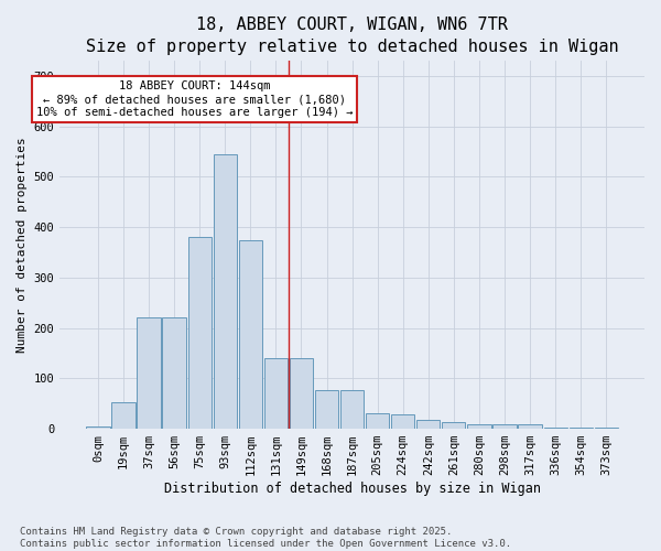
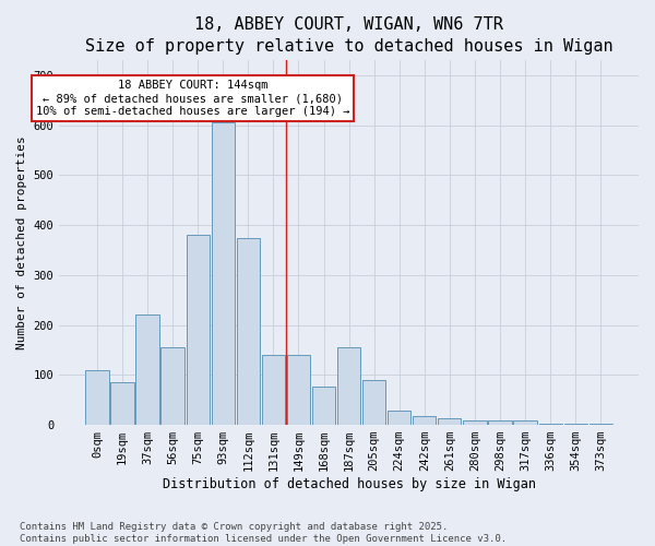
0sqm: 5 -> 110
19sqm: 52 -> 85
56sqm: 220 -> 155
93sqm: 545 -> 605
187sqm: 77 -> 155
205sqm: 30 -> 90
